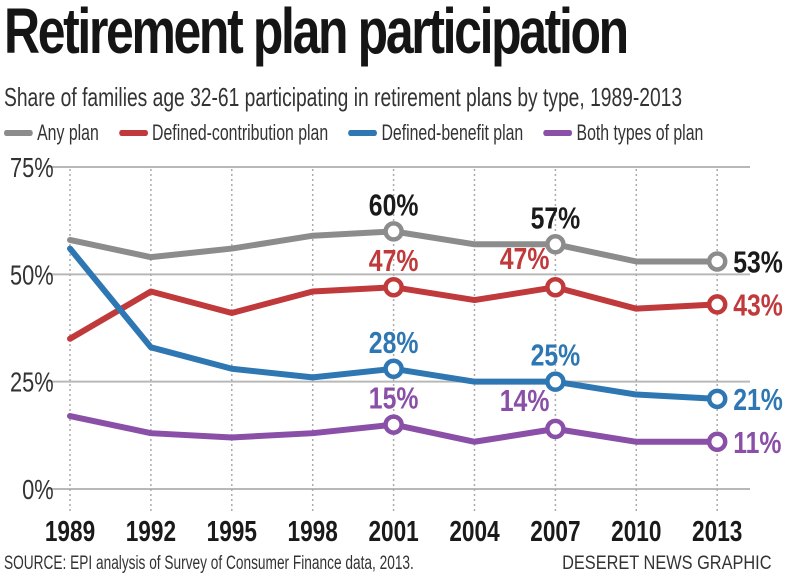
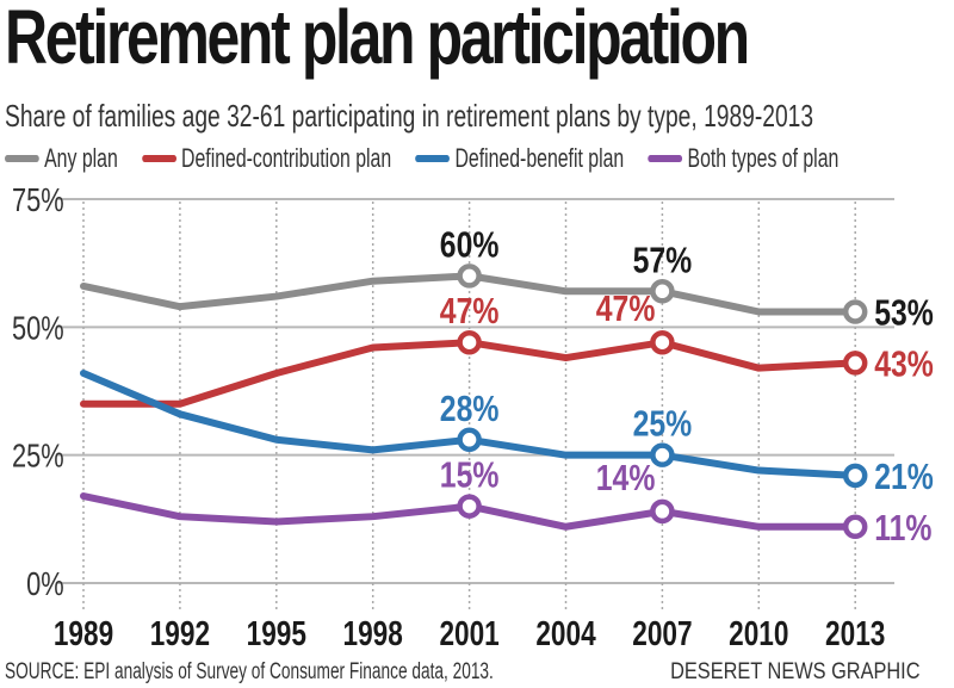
Defined-benefit plan/1989: 56% -> 41%
Defined-contribution plan/1992: 46% -> 35%
